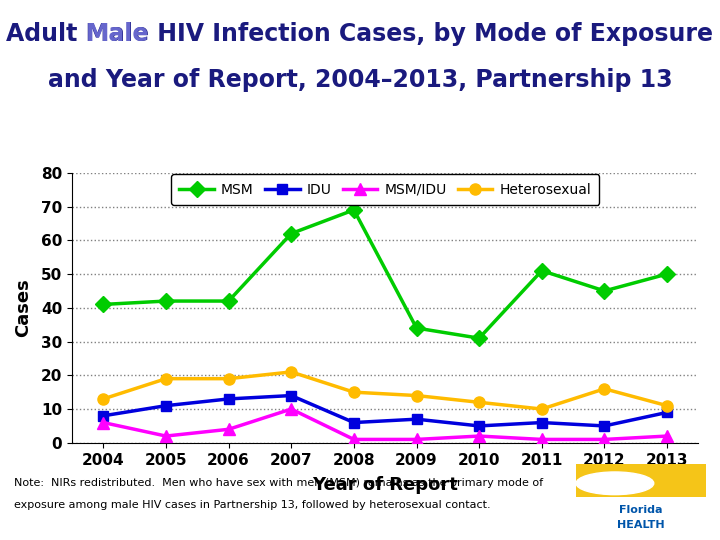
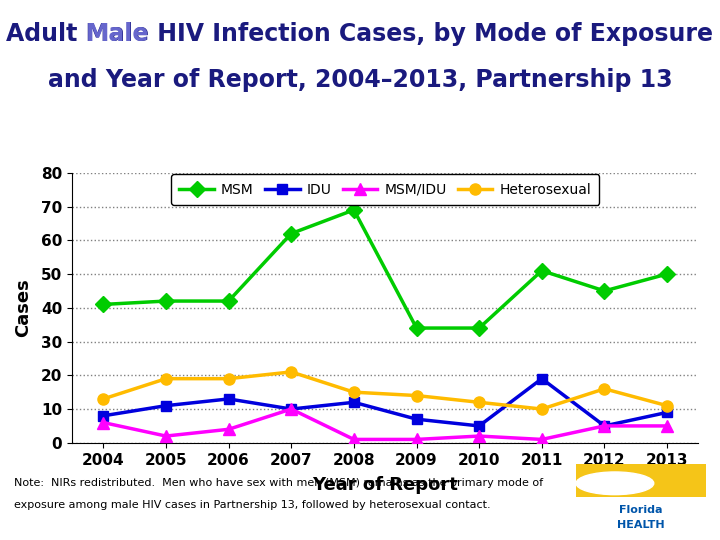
IDU/2007: 14 -> 10
IDU/2008: 6 -> 12
MSM/2010: 31 -> 34
IDU/2011: 6 -> 19
MSM/IDU/2012: 1 -> 5
MSM/IDU/2013: 2 -> 5
